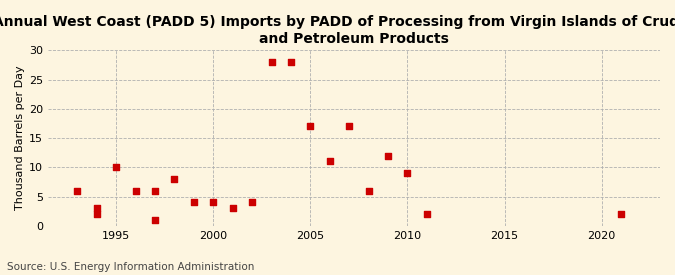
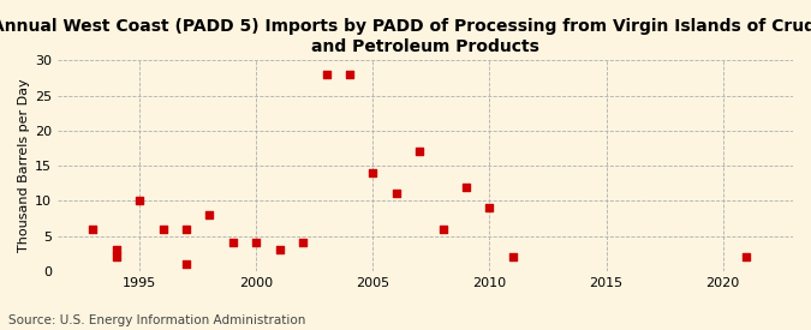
2005: 17 -> 14
